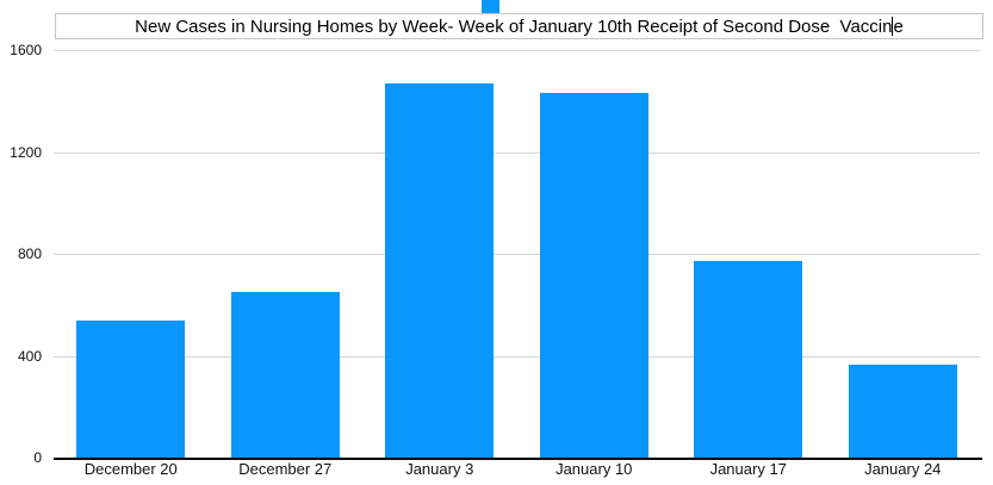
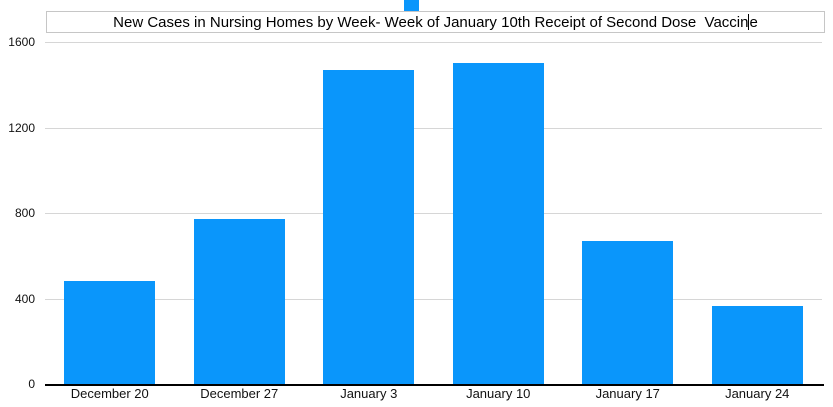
December 20: 540 -> 480
December 27: 650 -> 770
January 10: 1430 -> 1500
January 17: 770 -> 670
